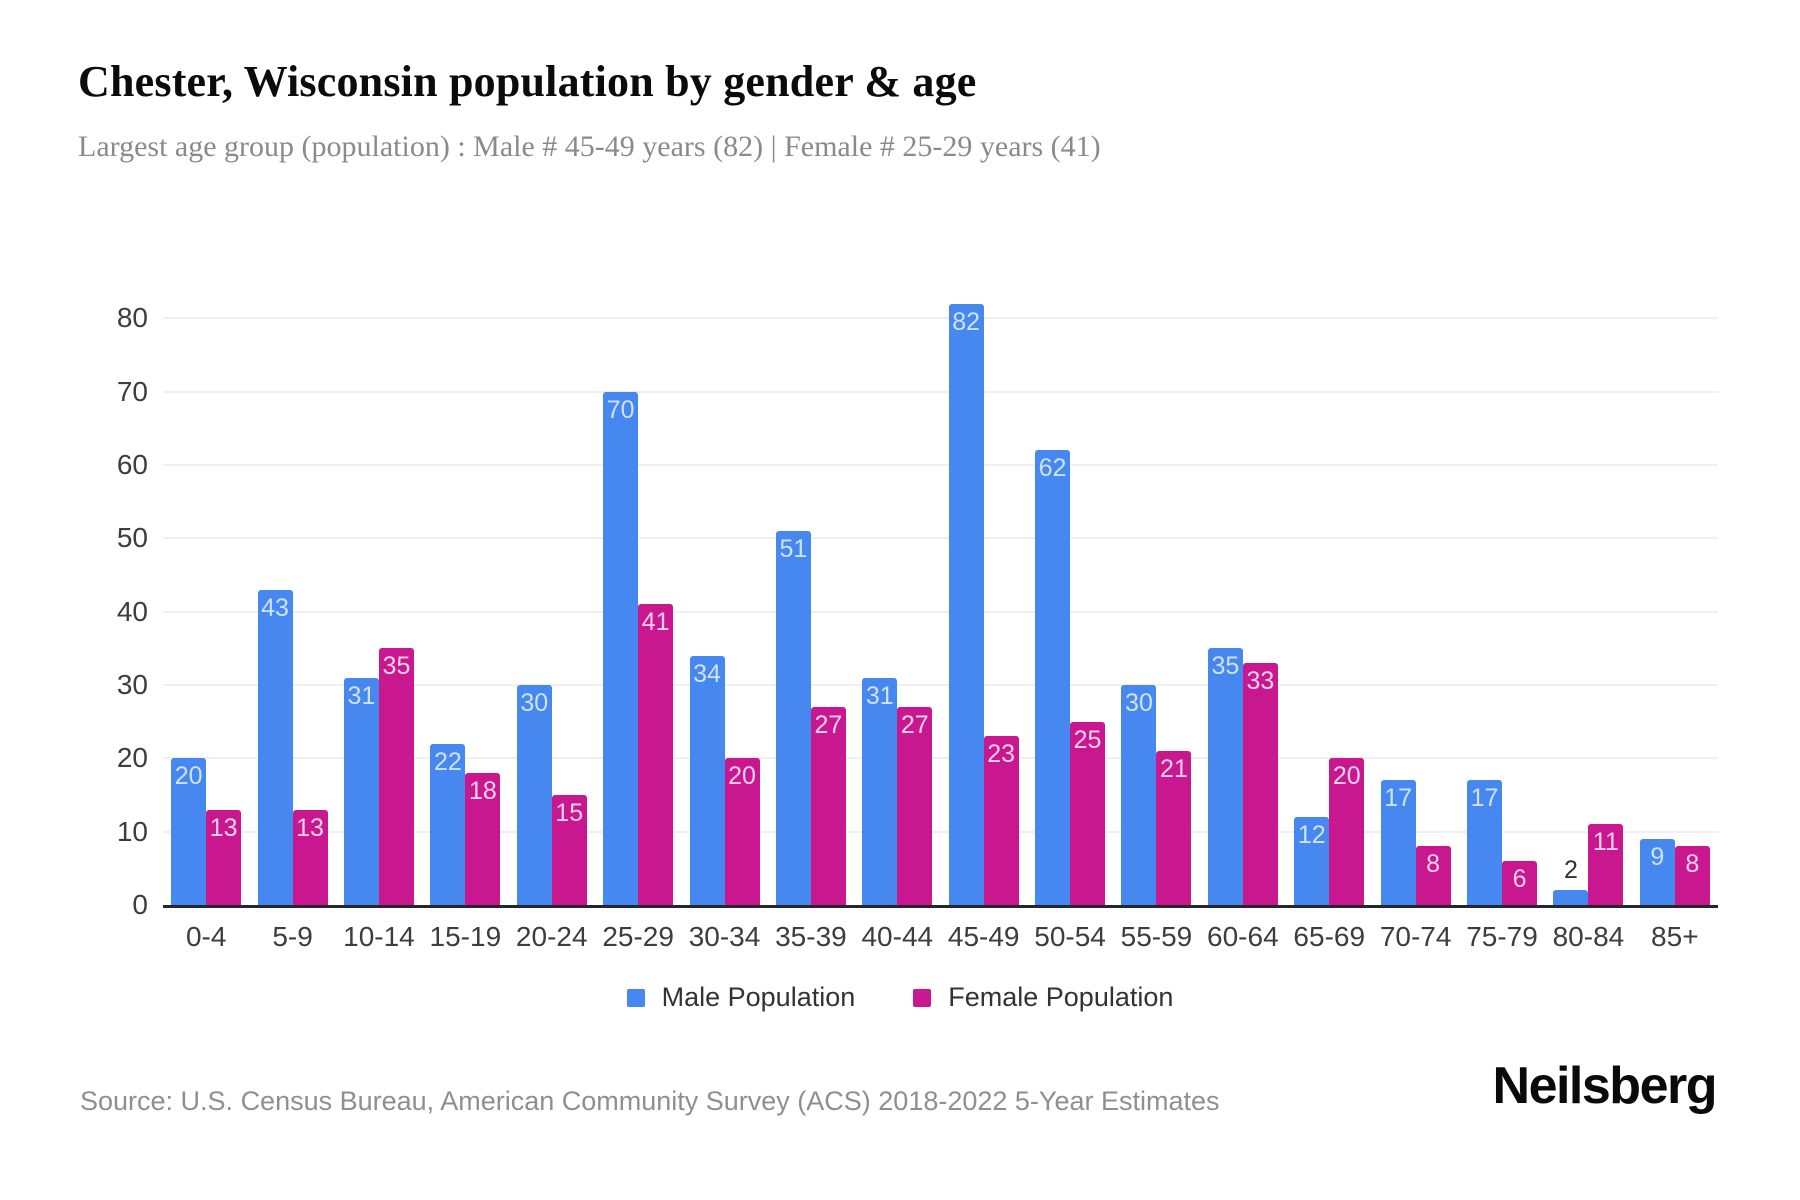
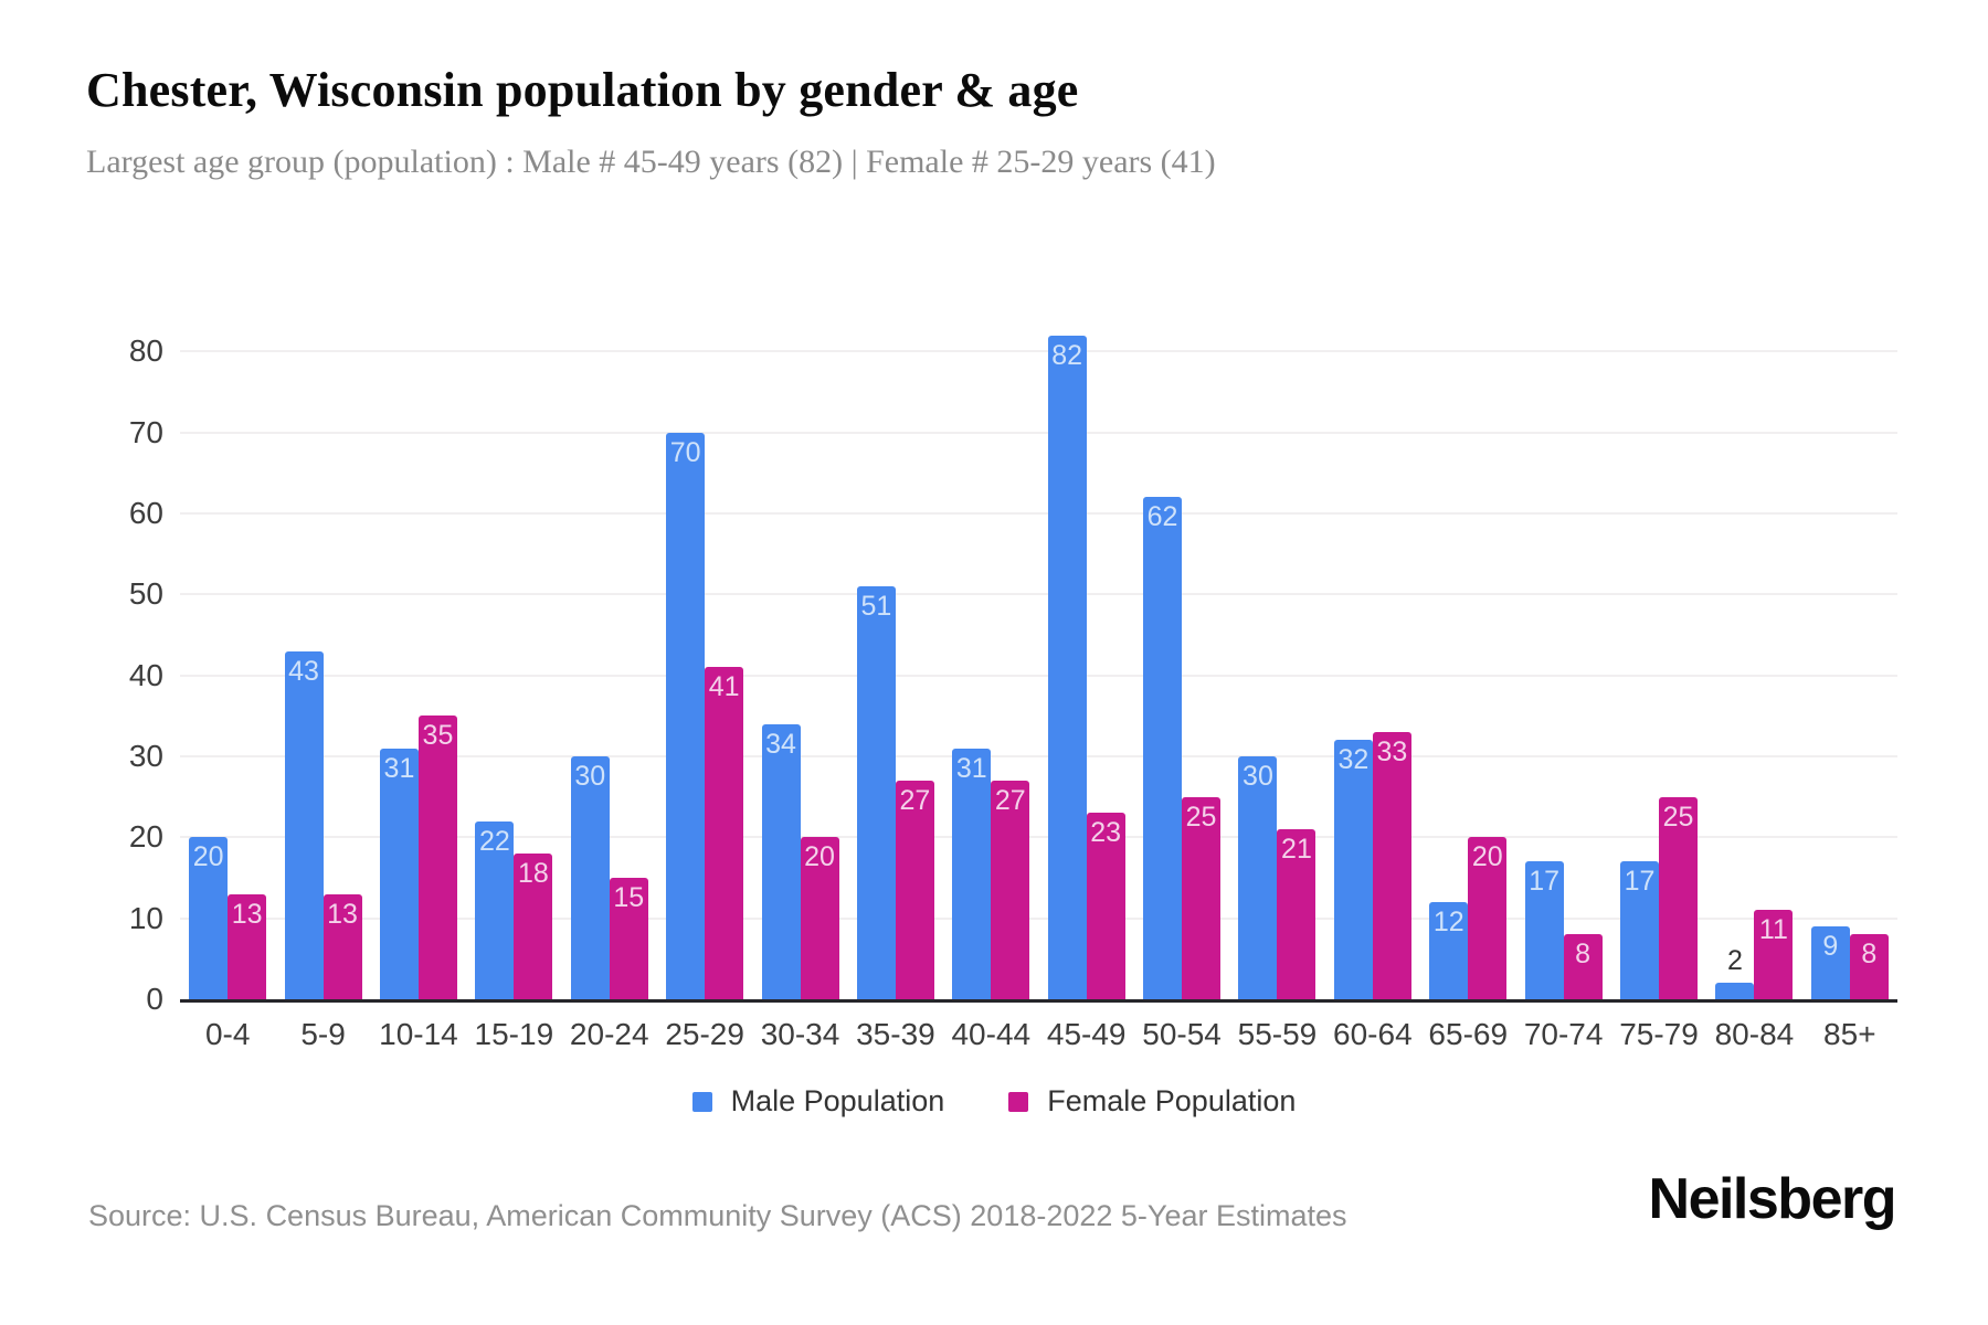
Male Population/60-64: 35 -> 32
Female Population/75-79: 6 -> 25
